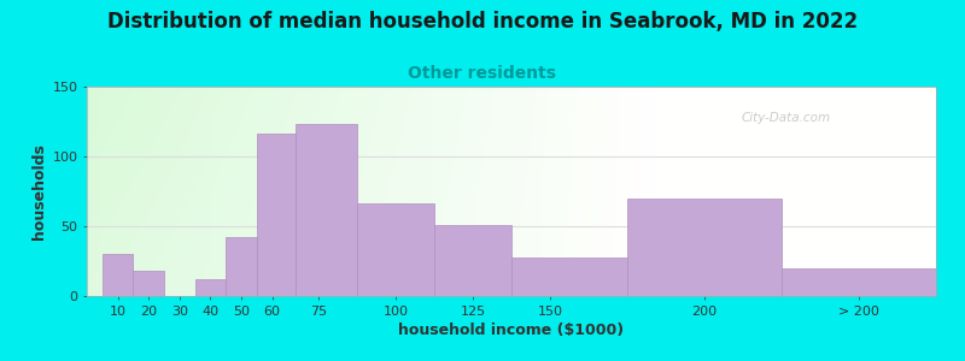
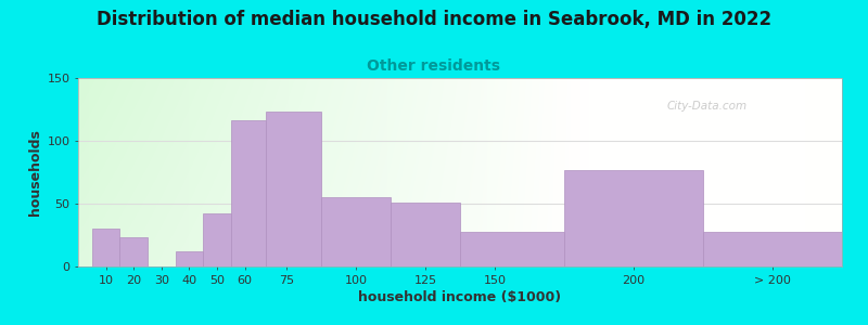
20: 18 -> 23
100: 66 -> 55
200: 70 -> 77
> 200: 20 -> 28
